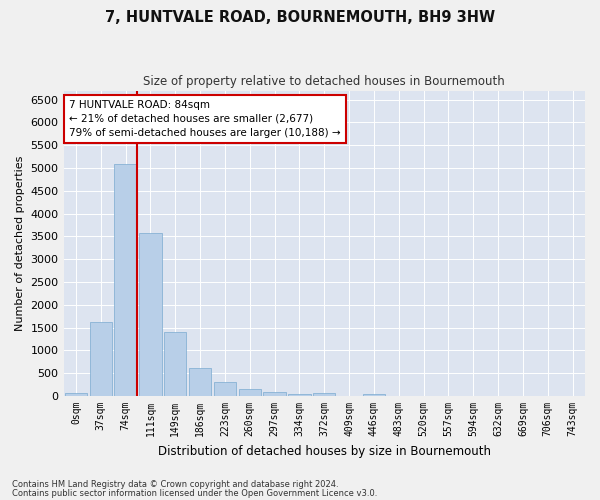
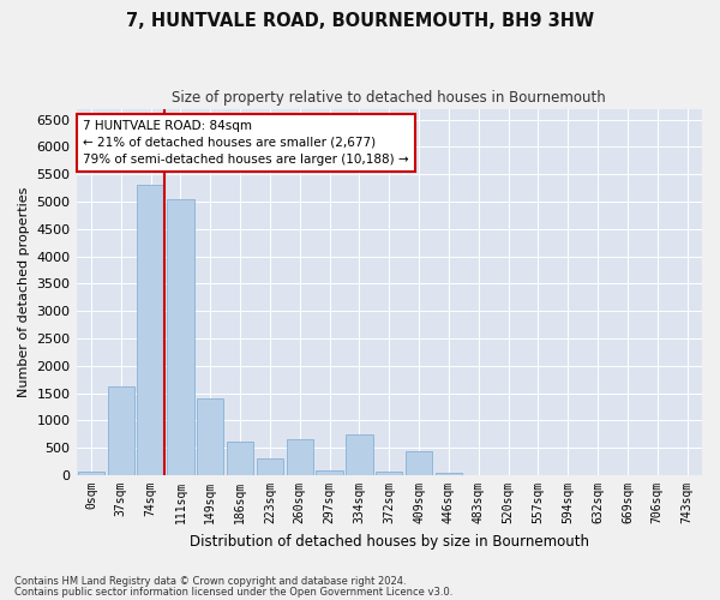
74sqm: 5080 -> 5300
111sqm: 3580 -> 5050
260sqm: 150 -> 650
334sqm: 60 -> 750
409sqm: 10 -> 450
